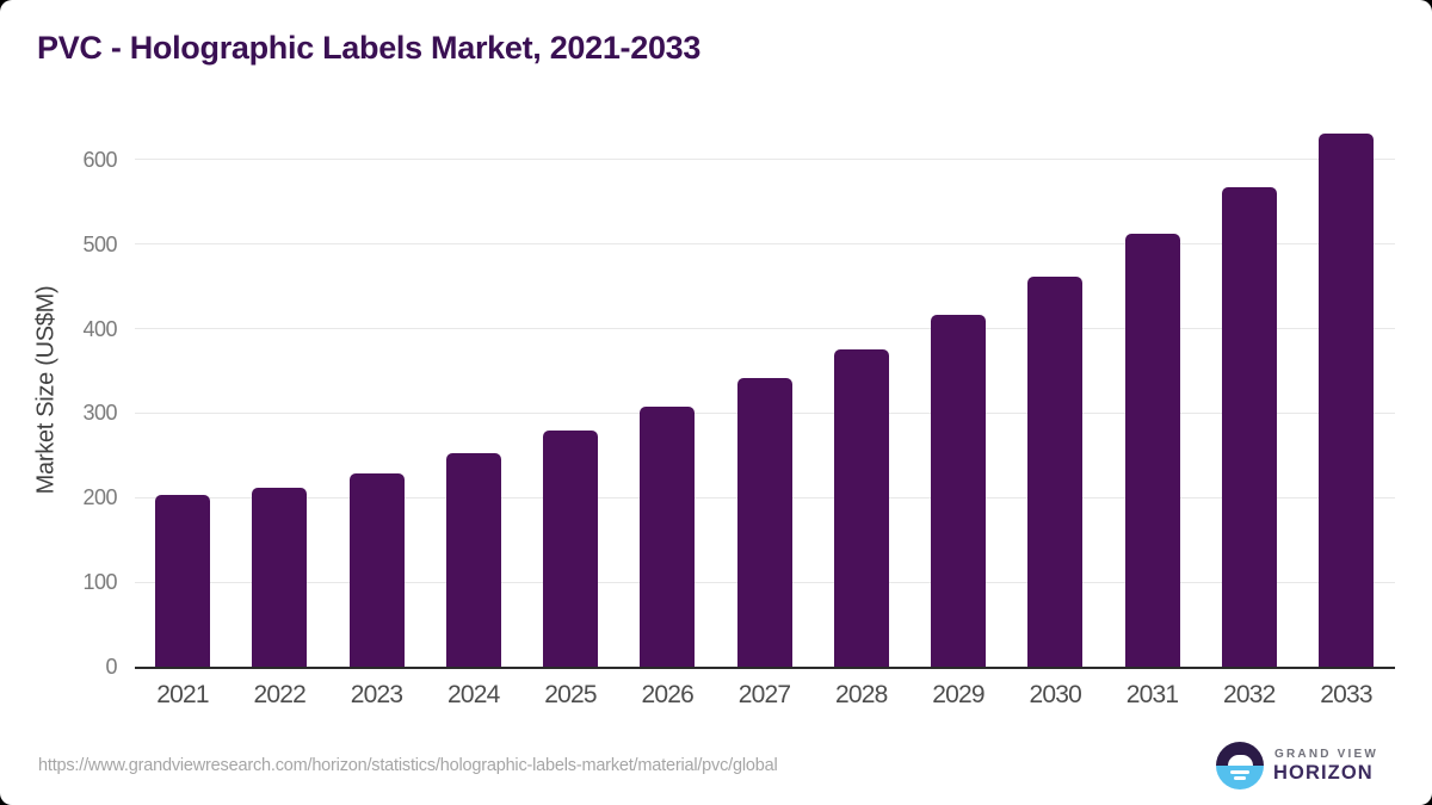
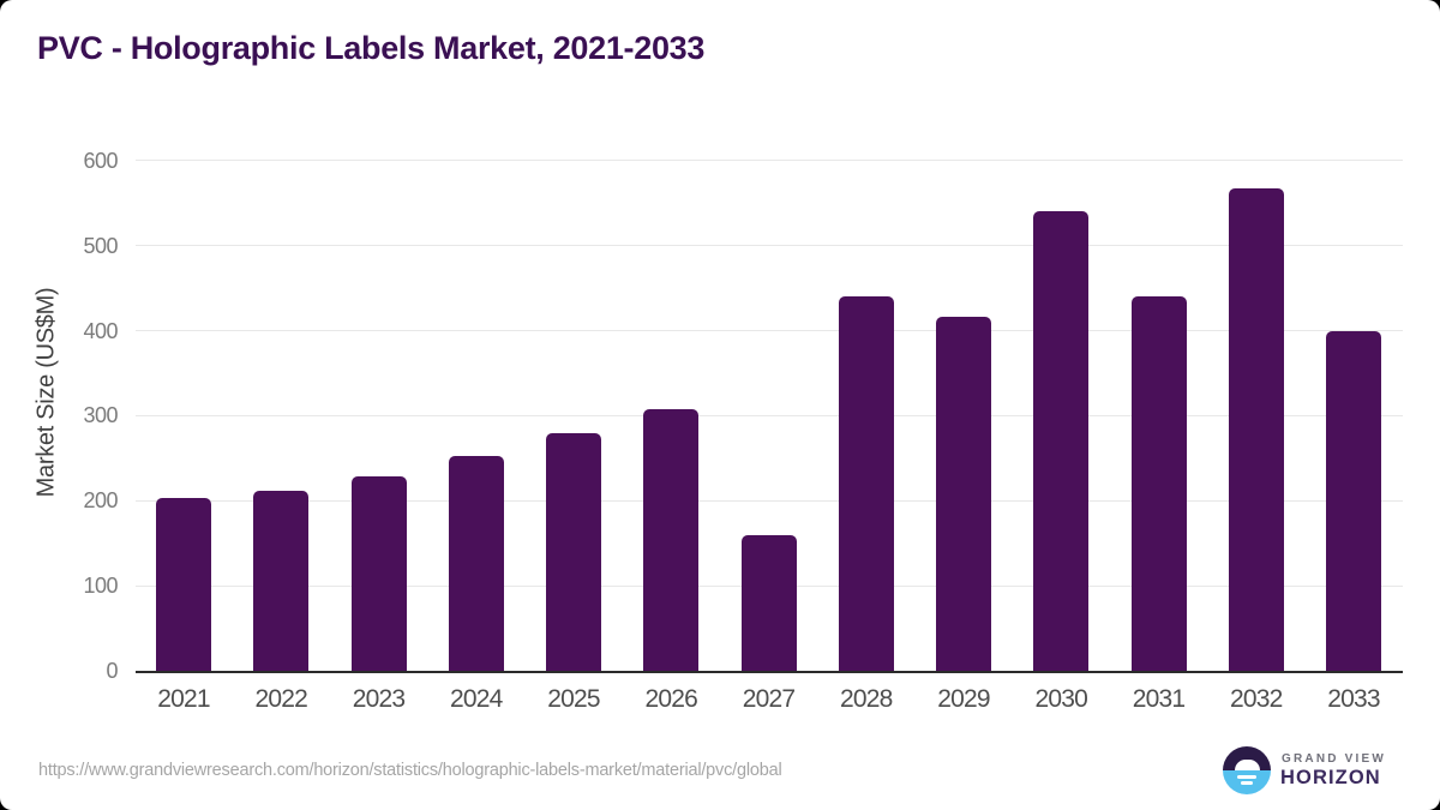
2027: 340 -> 160
2028: 380 -> 440
2030: 460 -> 540
2031: 510 -> 440
2033: 630 -> 400
